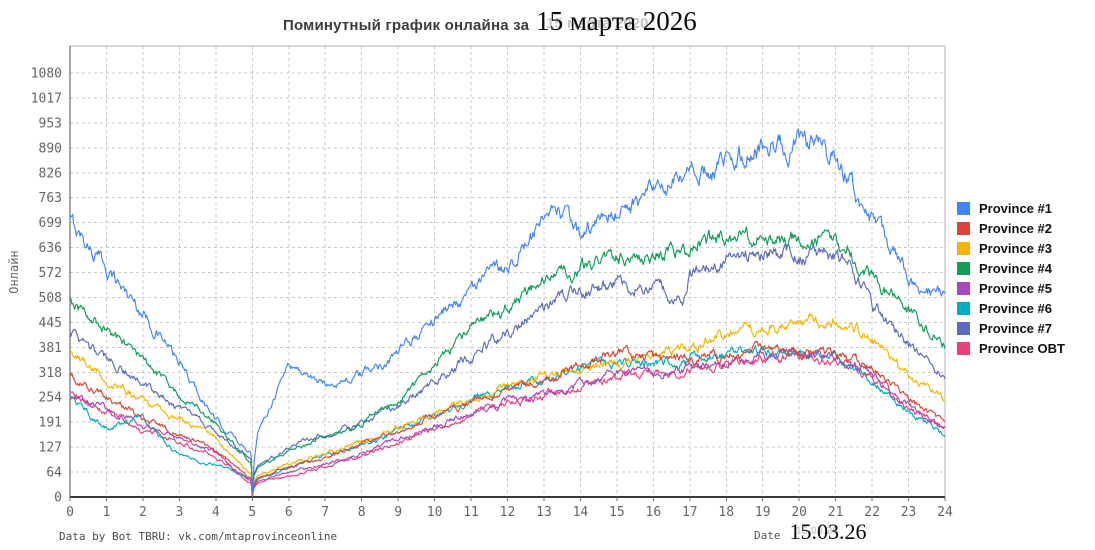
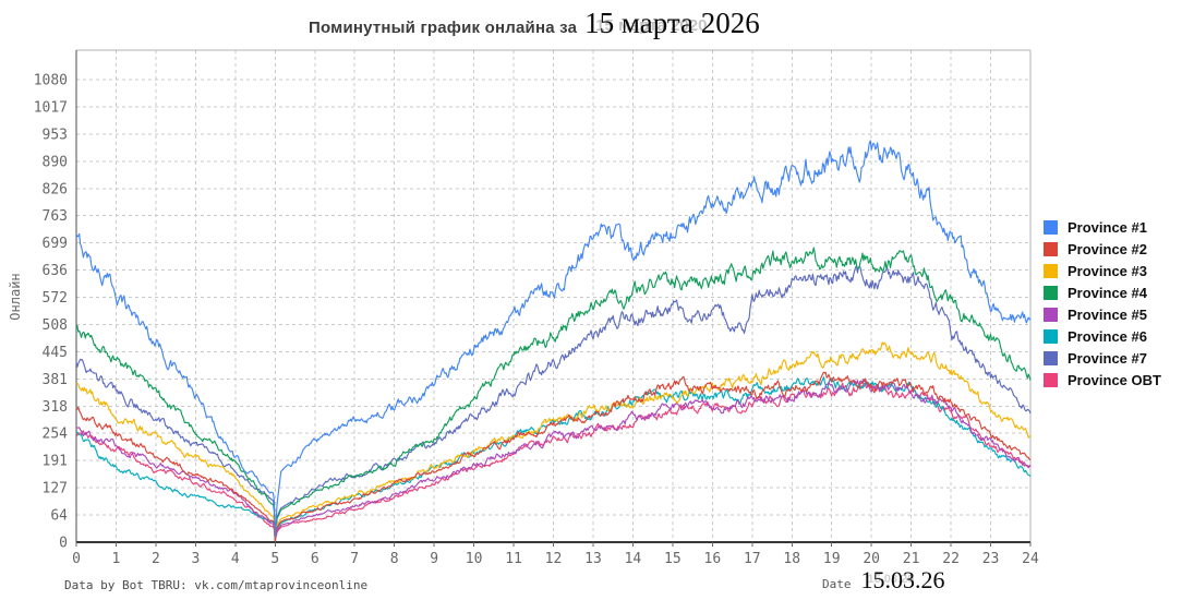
Province #6/2: 200 -> 140
Province #1/6: 340 -> 240
